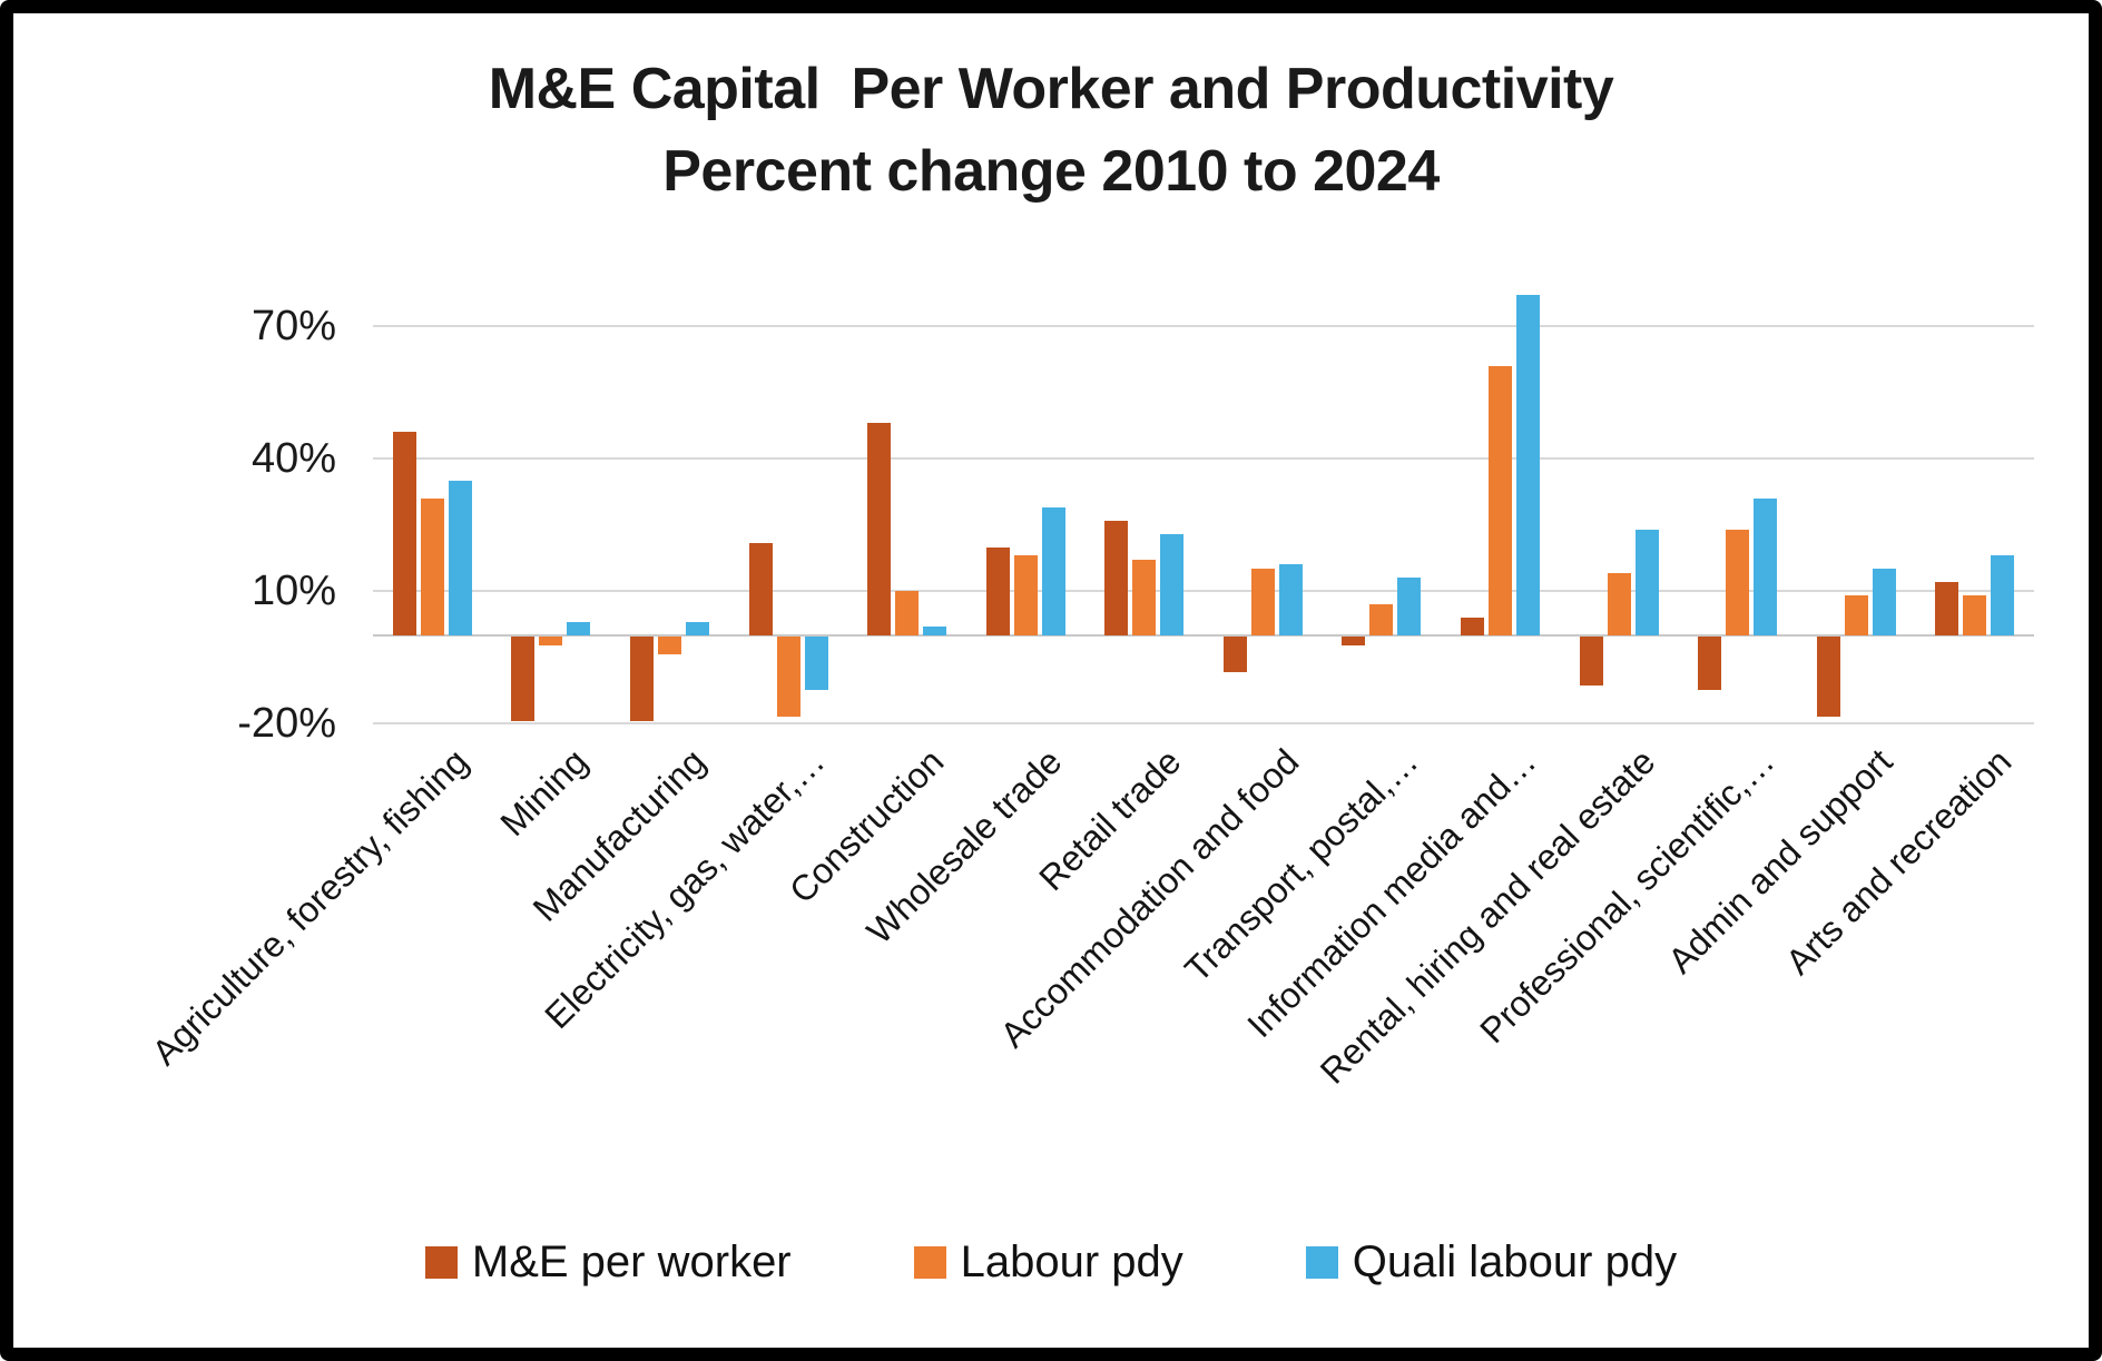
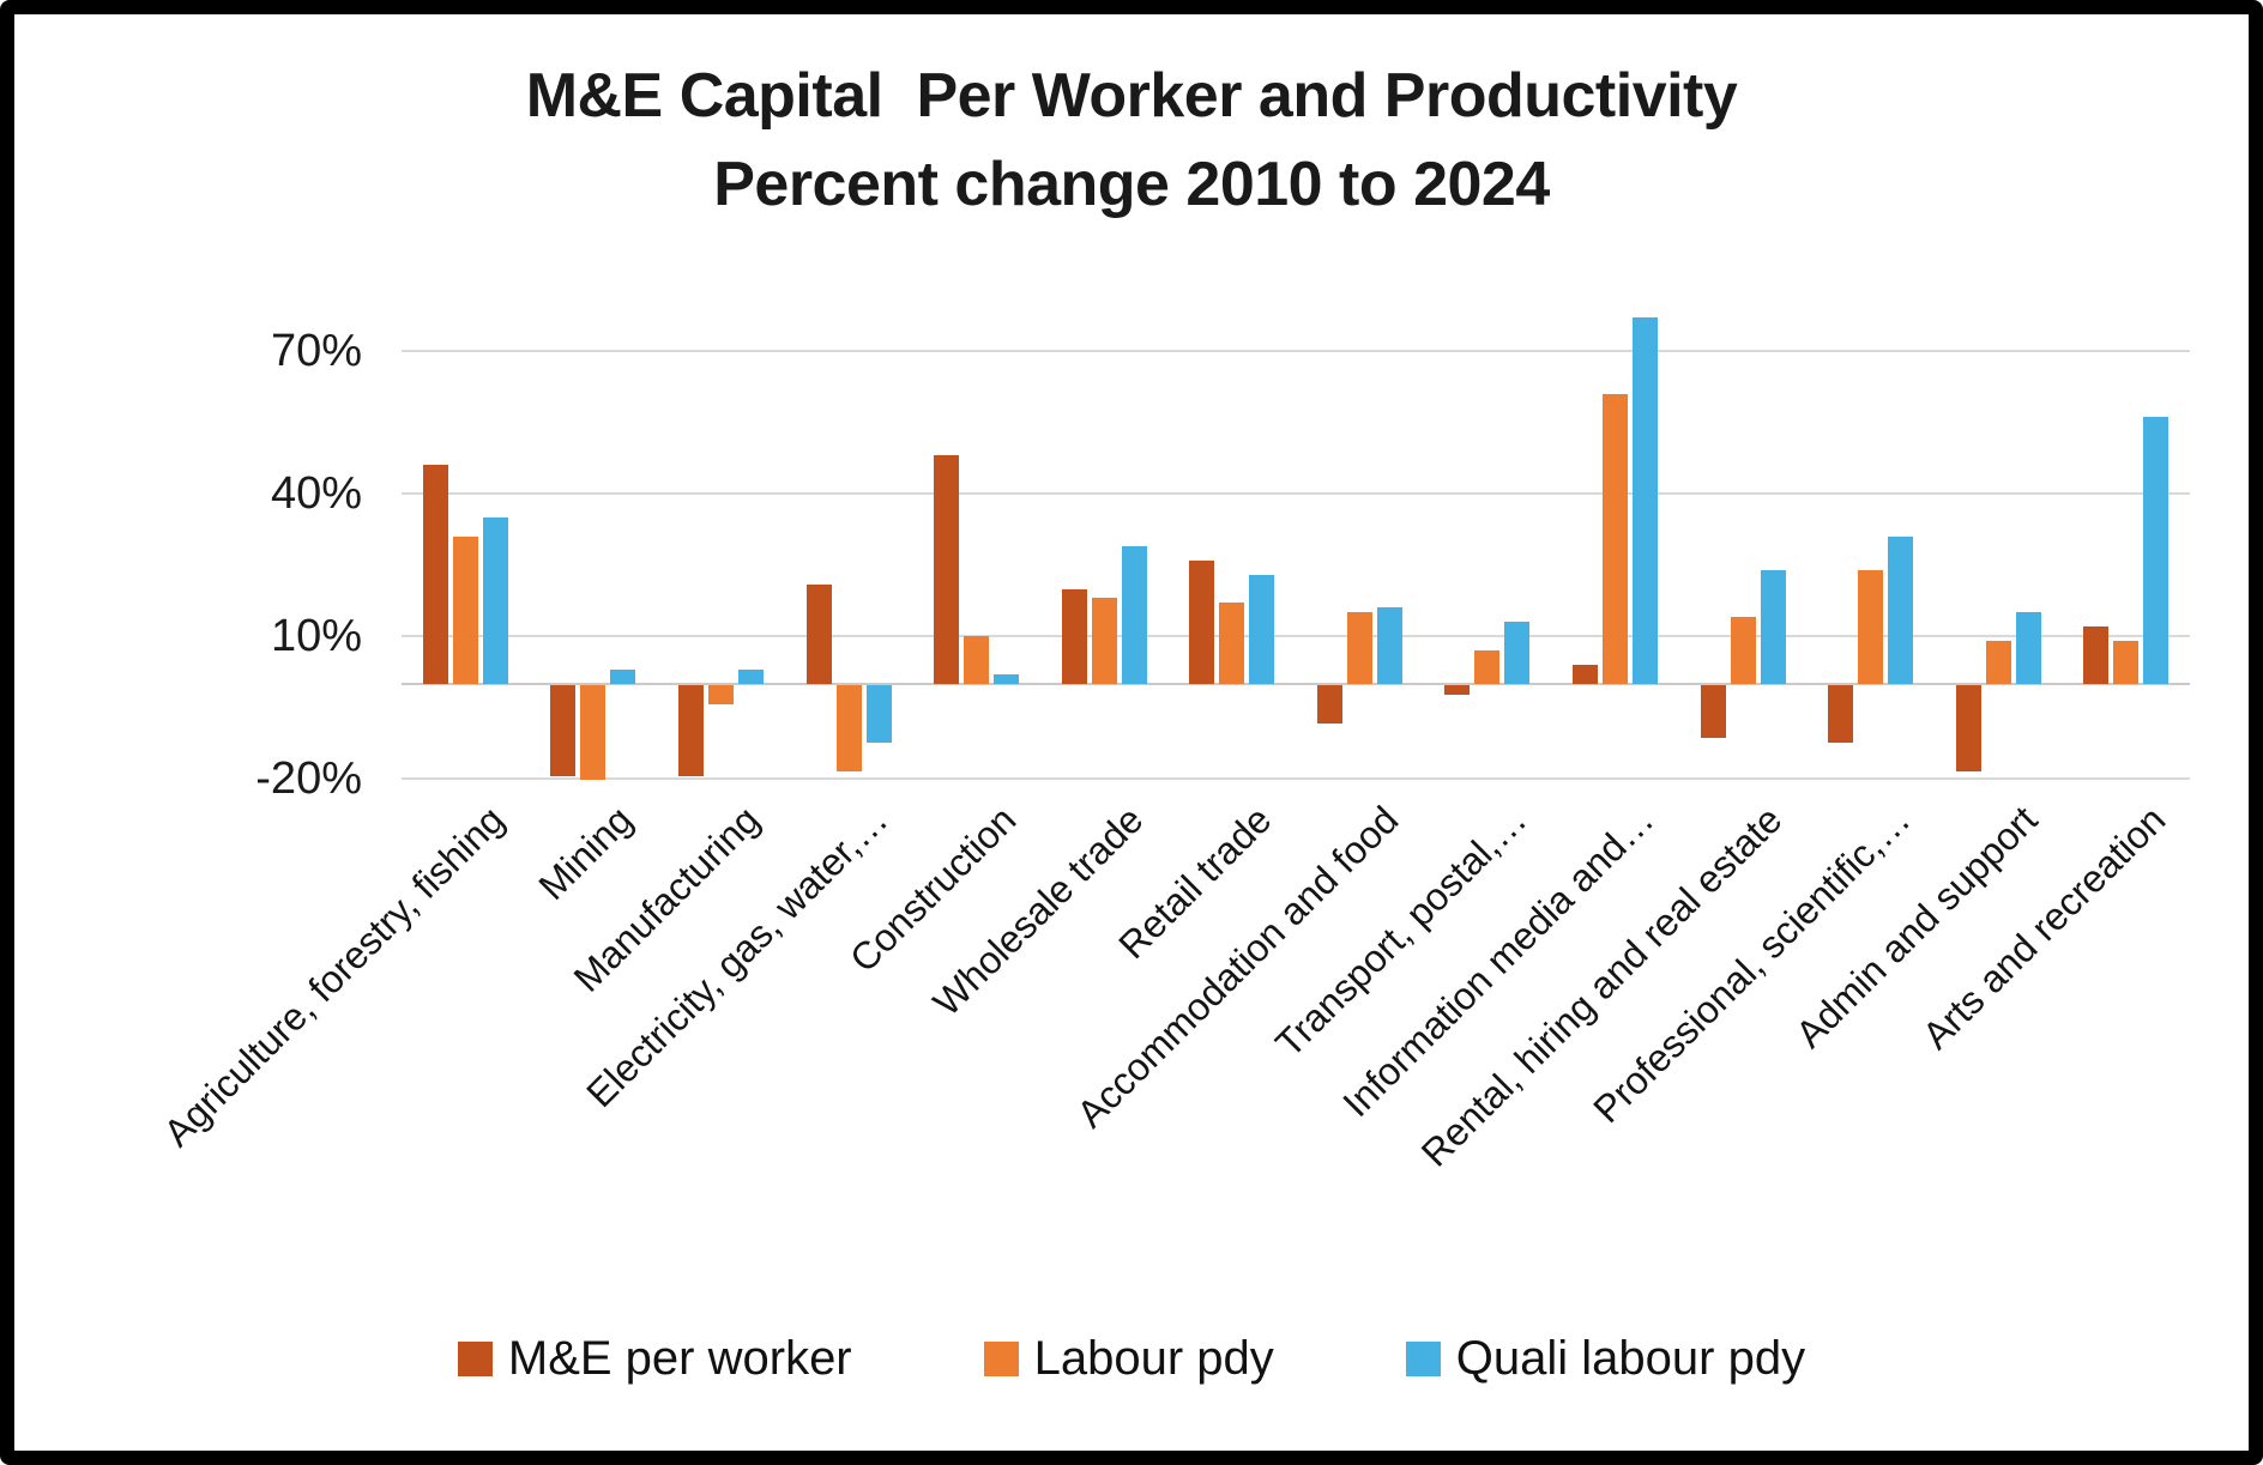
Labour pdy/Mining: -2% -> -20%
Quali labour pdy/Arts and recreation: 18% -> 56%
